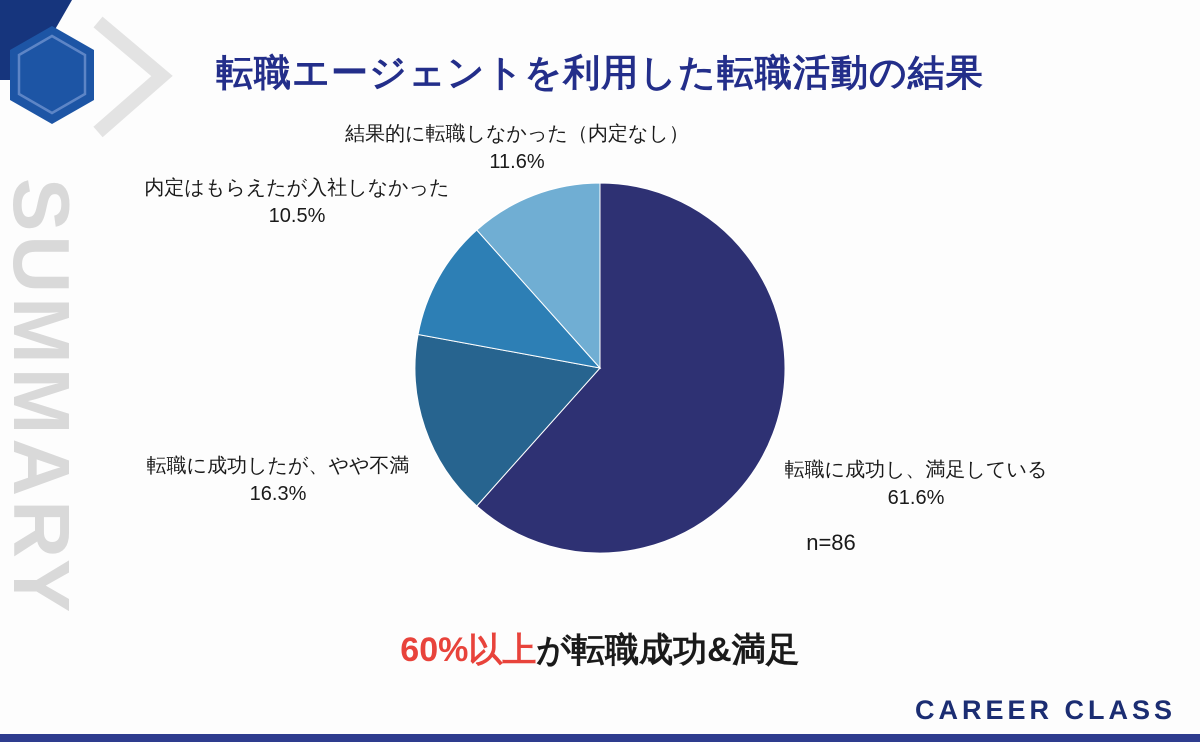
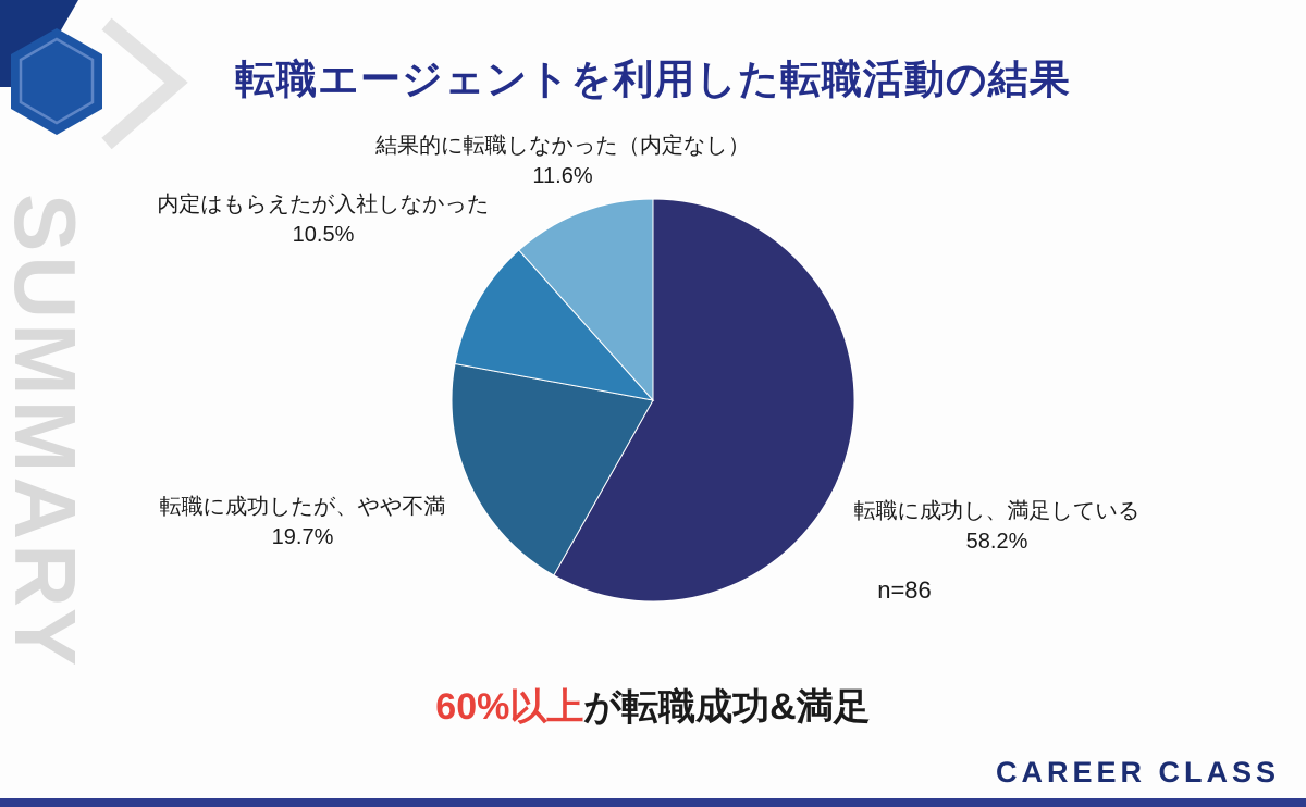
転職に成功し、満足している: 61.6% -> 58.2%
転職に成功したが、やや不満: 16.3% -> 19.7%
